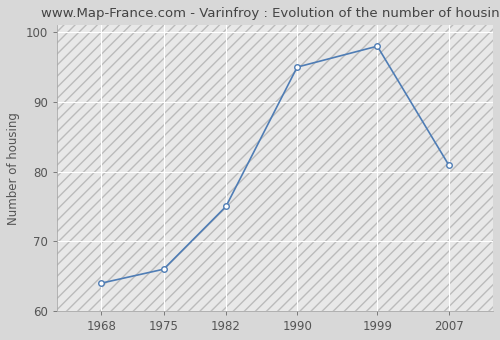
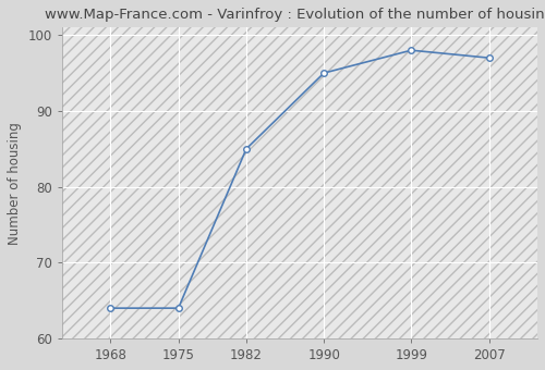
1975: 66 -> 64
1982: 75 -> 85
2007: 81 -> 97
